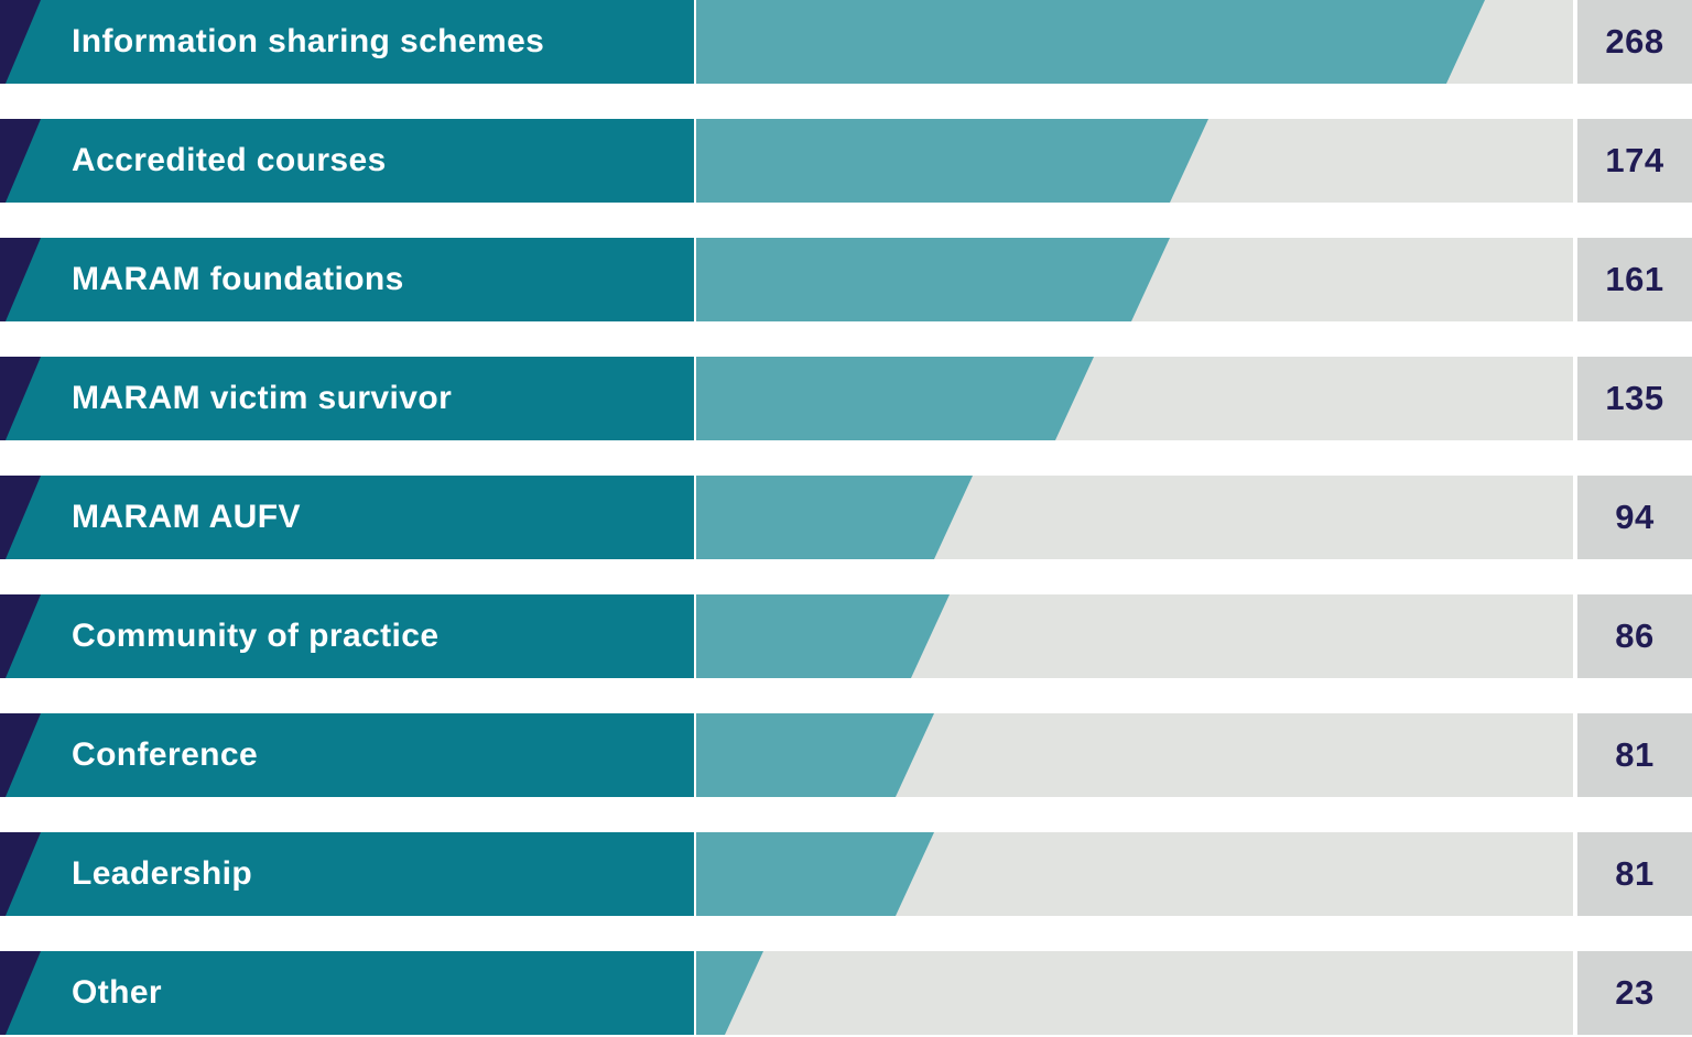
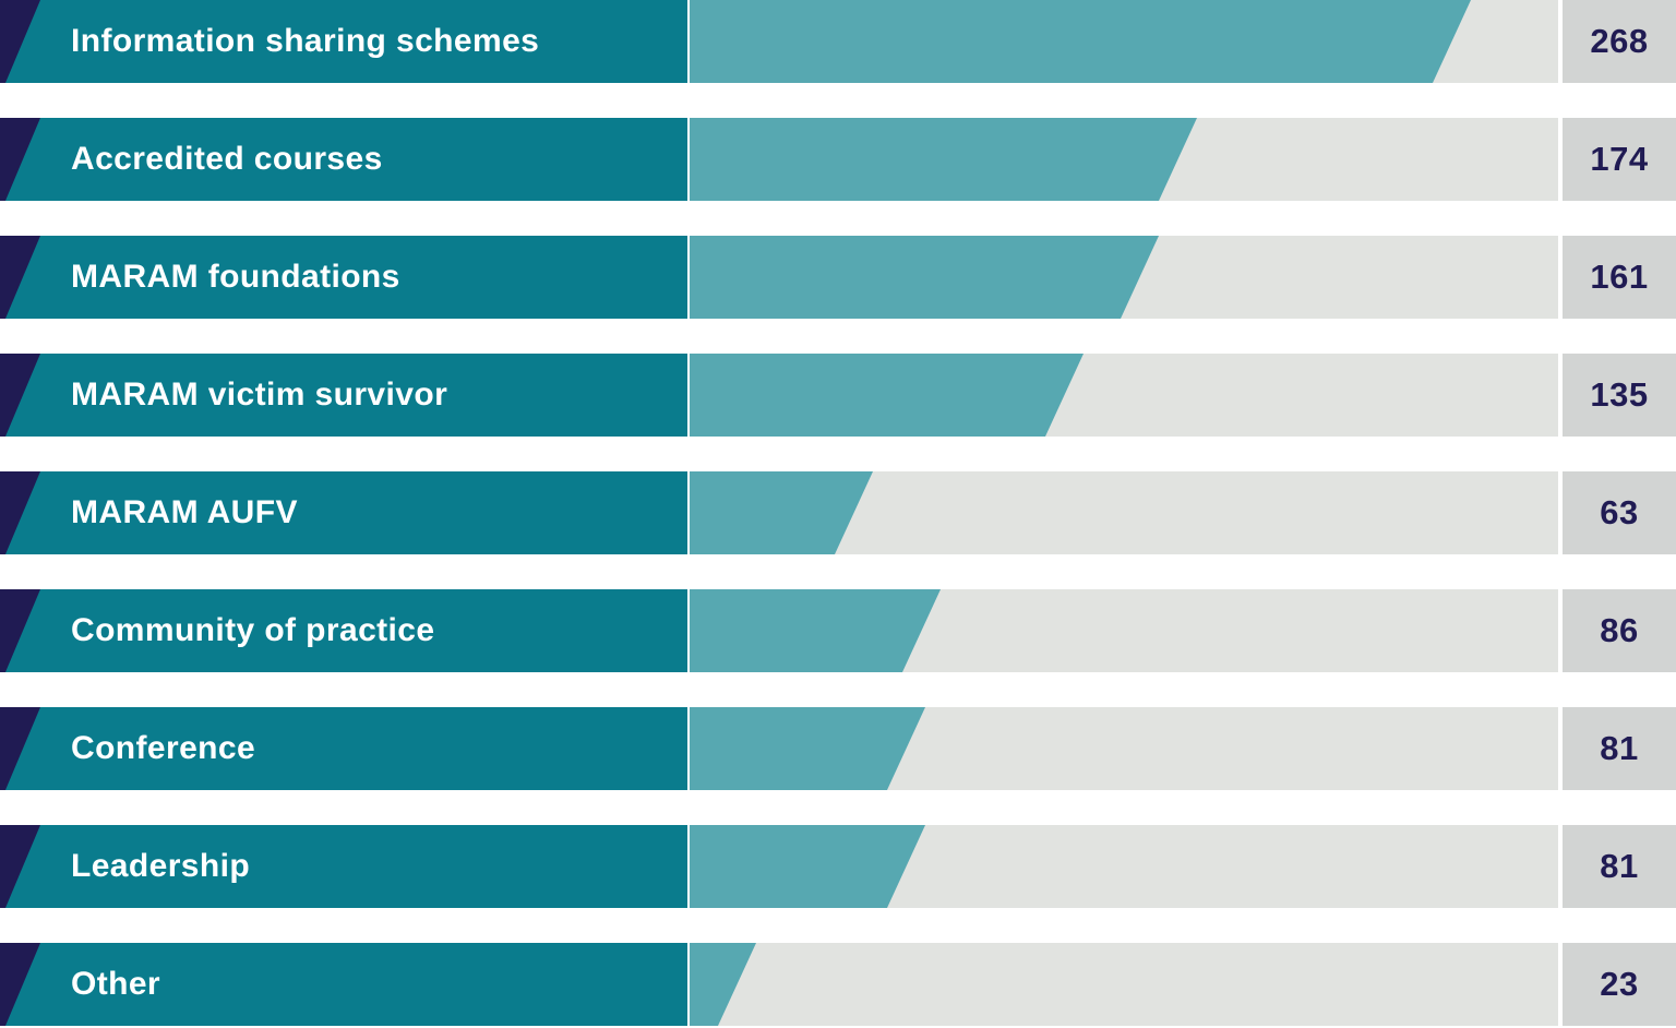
MARAM AUFV: 94 -> 63
